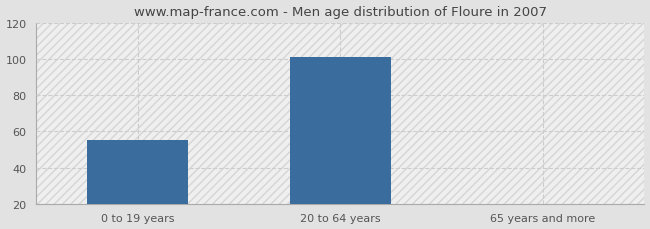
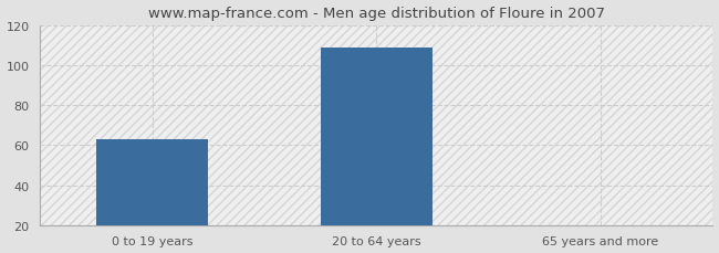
0 to 19 years: 55 -> 63
20 to 64 years: 101 -> 109
